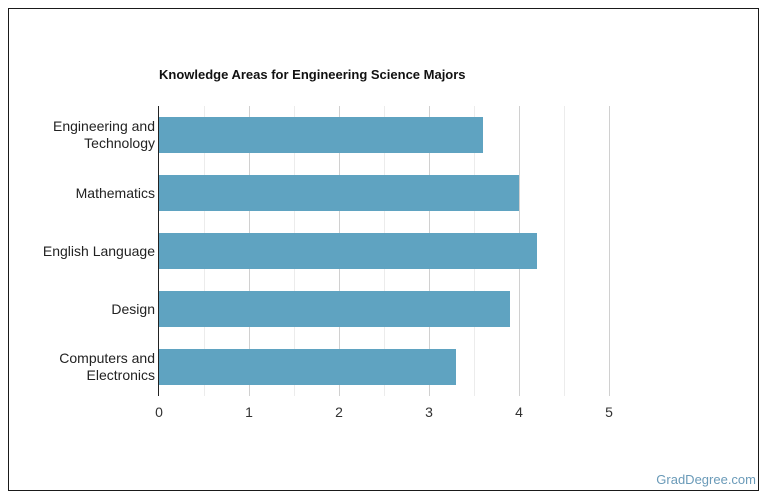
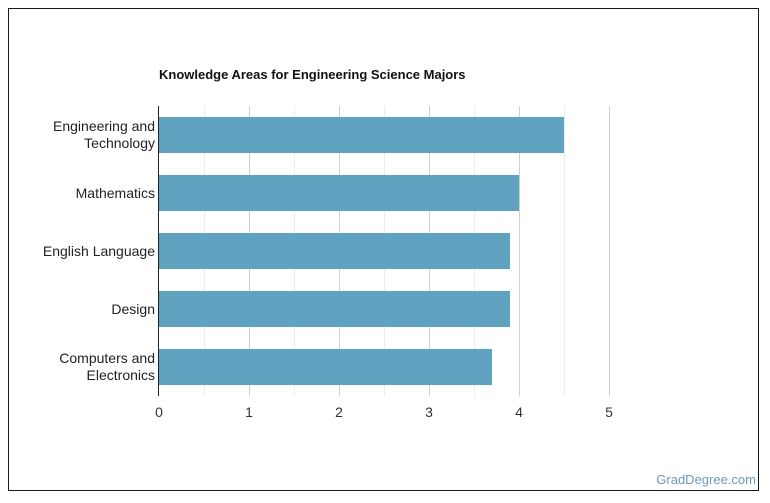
Engineering and Technology: 3.6 -> 4.5
English Language: 4.2 -> 3.9
Computers and Electronics: 3.3 -> 3.7
